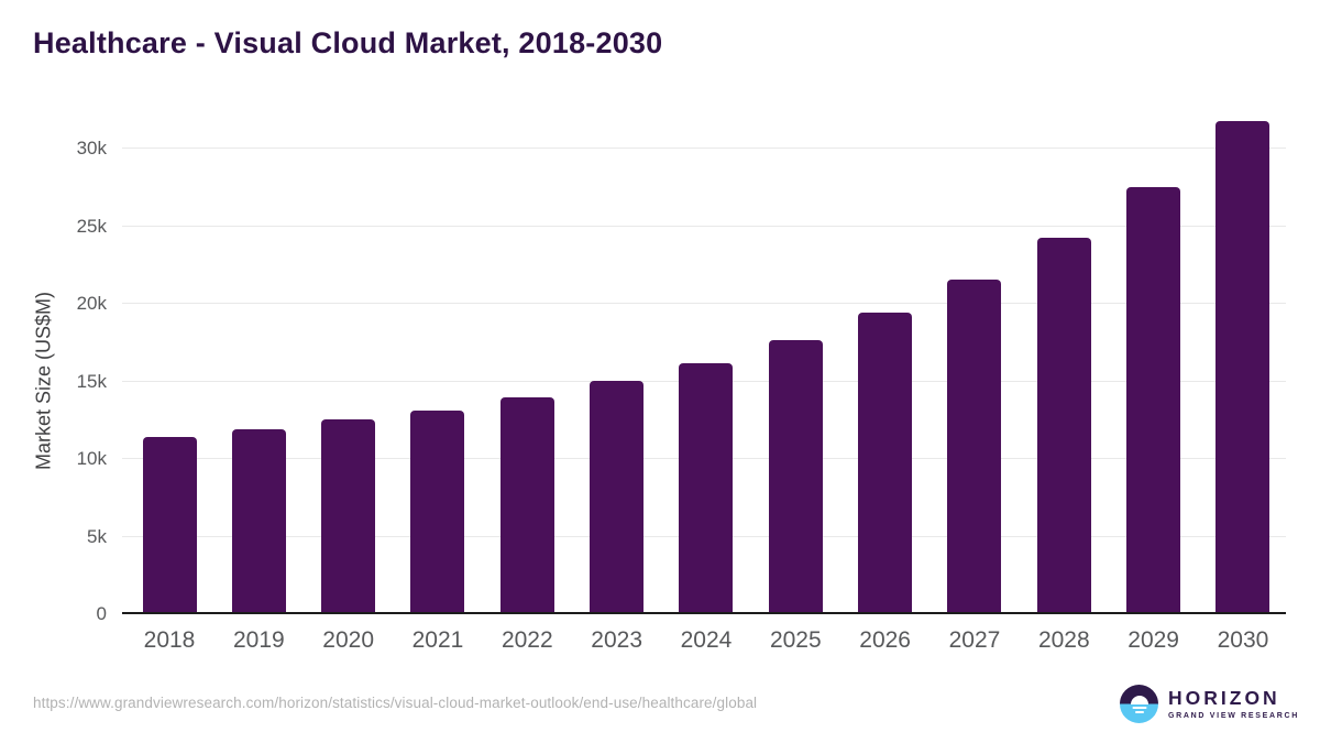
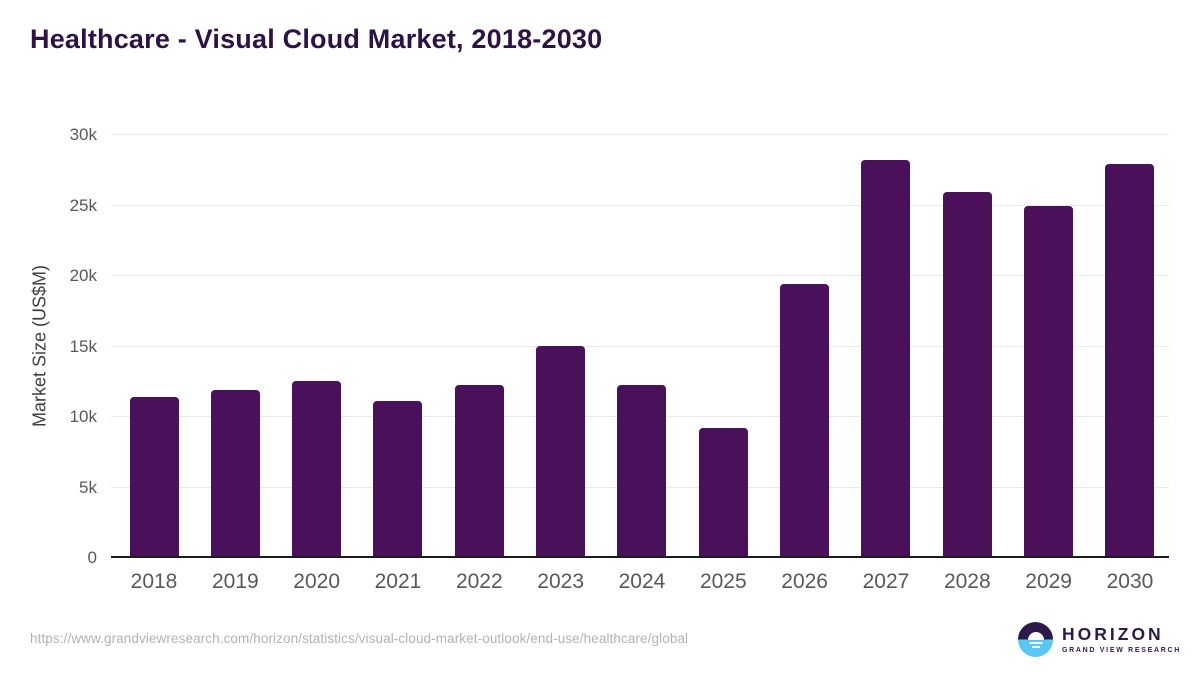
2021: 13.0k -> 11.0k
2022: 13.8k -> 12.1k
2024: 16.0k -> 12.1k
2025: 17.5k -> 9.1k
2027: 21.4k -> 28.1k
2028: 24.1k -> 25.8k
2029: 27.4k -> 24.8k
2030: 31.6k -> 27.8k
